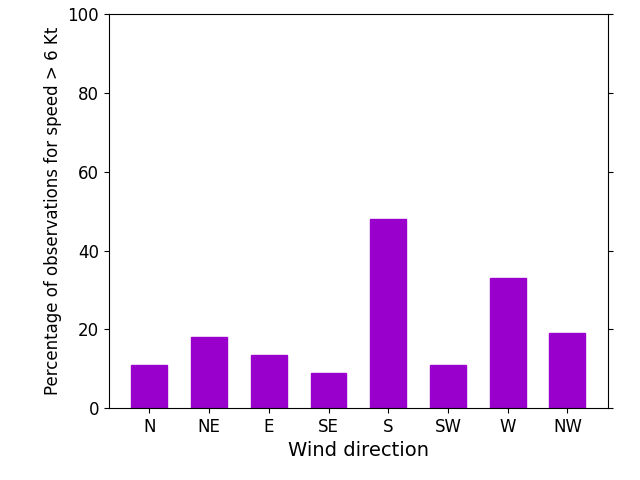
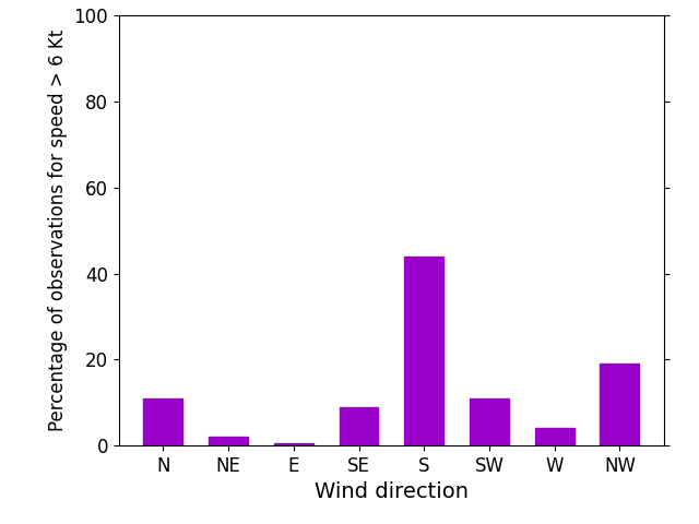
NE: 18.0 -> 2.0
E: 13.5 -> 0.5
S: 48.0 -> 44.0
W: 33.0 -> 4.0
